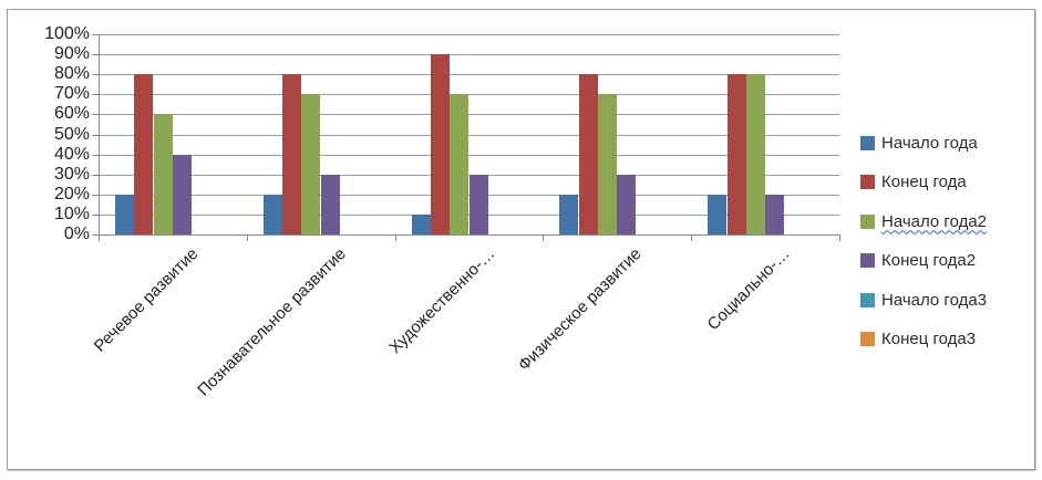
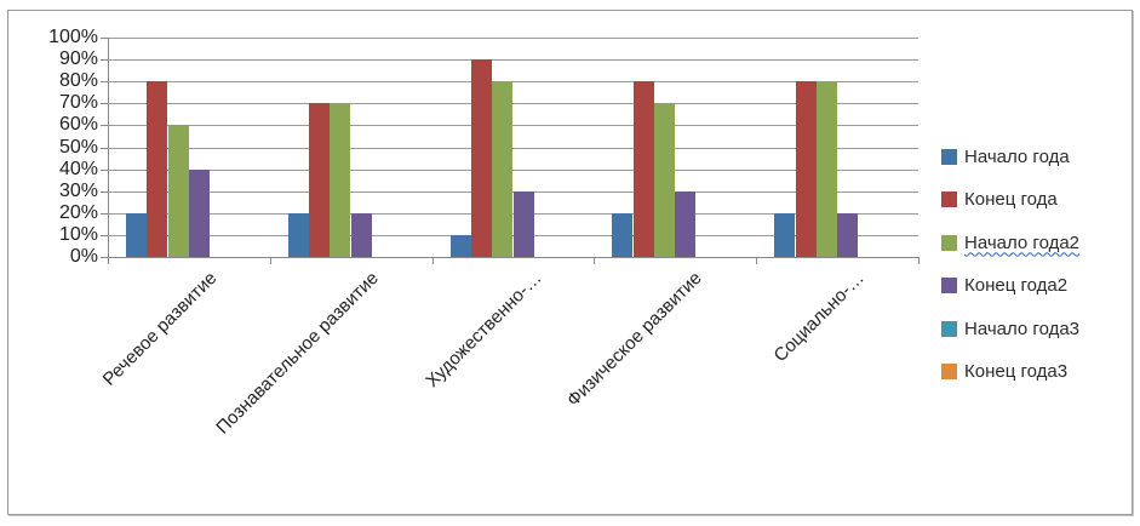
Конец года/Познавательное развитие: 80% -> 70%
Конец года2/Познавательное развитие: 30% -> 20%
Начало года2/Художественно-…: 70% -> 80%
